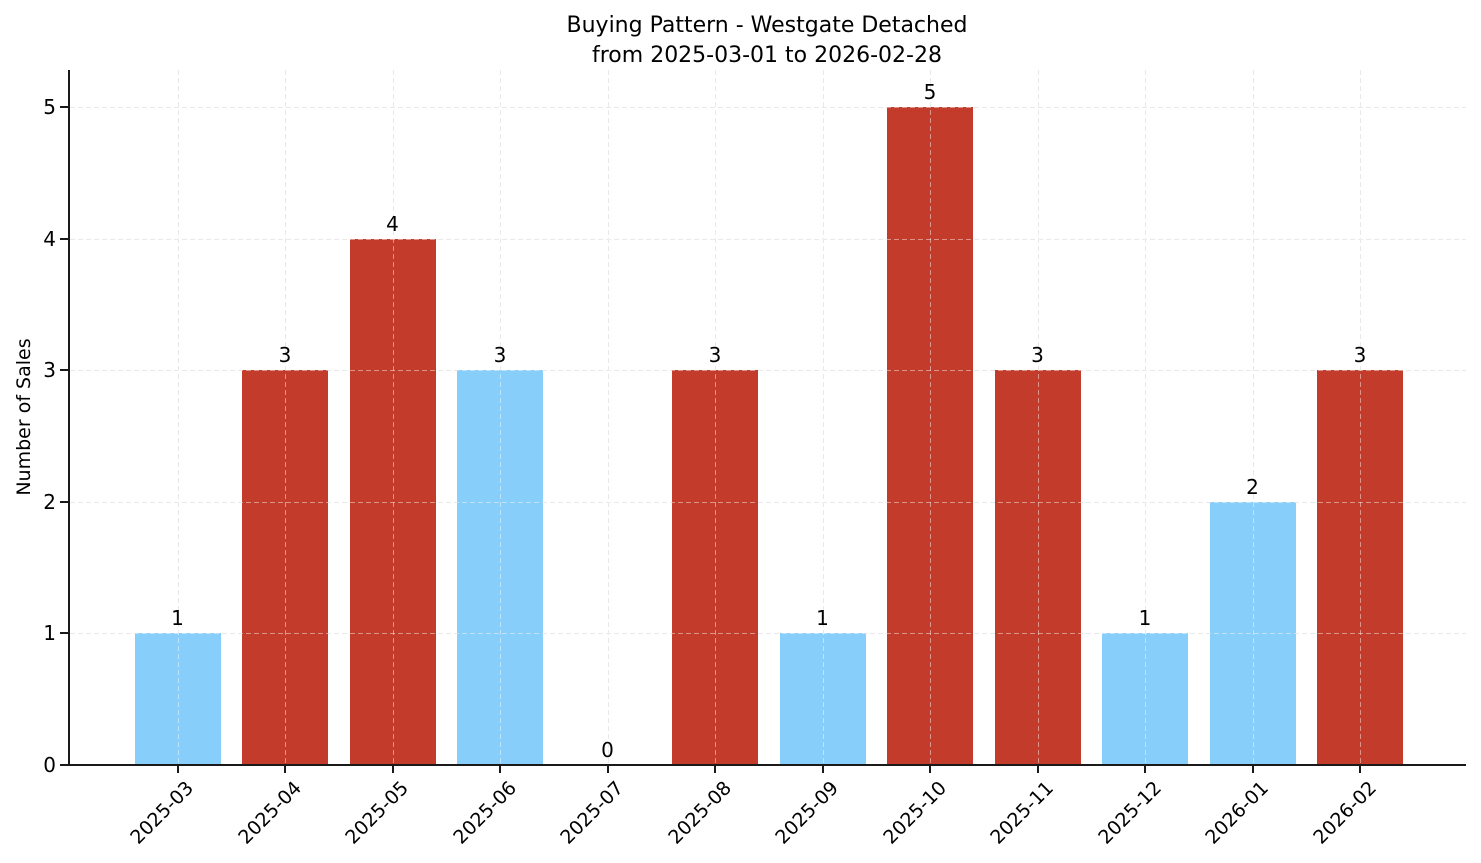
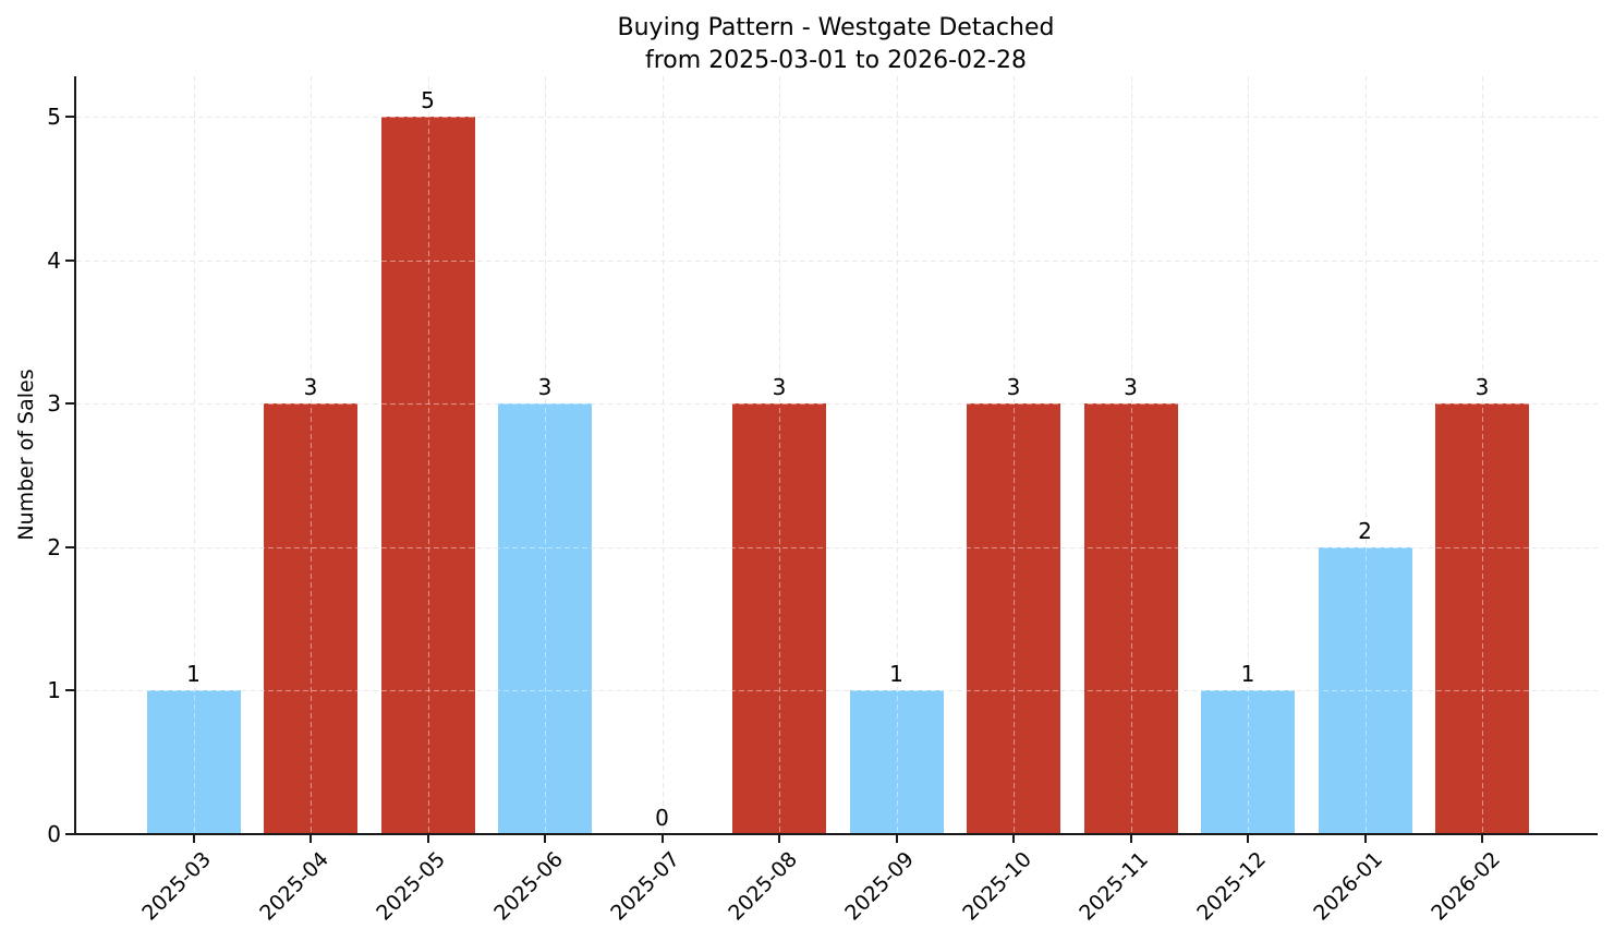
2025-05: 4 -> 5
2025-10: 5 -> 3
